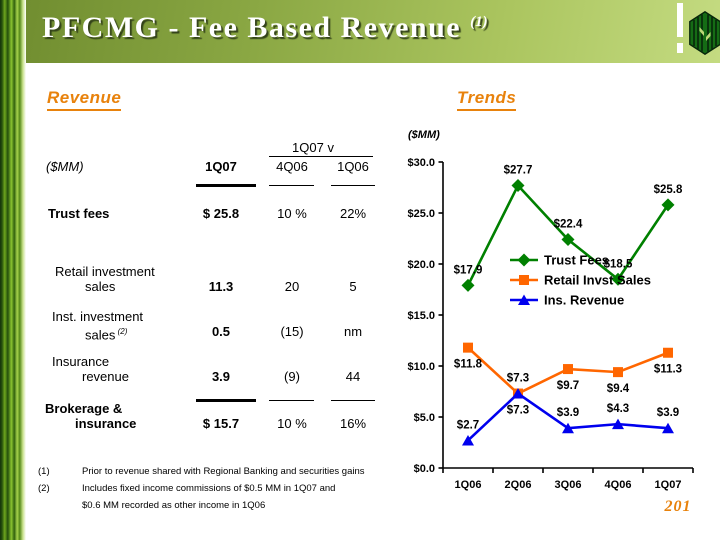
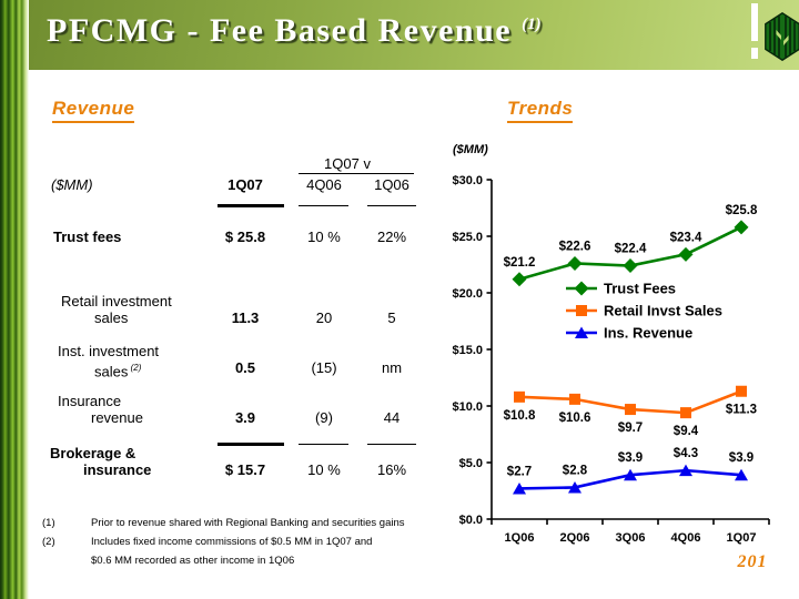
Trust Fees/1Q06: $17.9 -> $21.2
Retail Invst Sales/1Q06: $11.8 -> $10.8
Trust Fees/2Q06: $27.7 -> $22.6
Retail Invst Sales/2Q06: $7.3 -> $10.6
Ins. Revenue/2Q06: $7.3 -> $2.8
Trust Fees/4Q06: $18.5 -> $23.4
